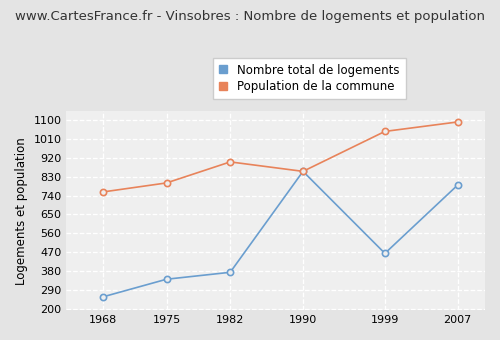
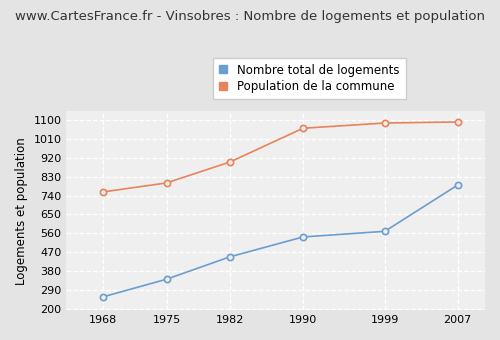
Nombre total de logements/1982: 375 -> 449
Nombre total de logements/1990: 855 -> 543
Population de la commune/1990: 855 -> 1060
Nombre total de logements/1999: 465 -> 570
Population de la commune/1999: 1045 -> 1085
